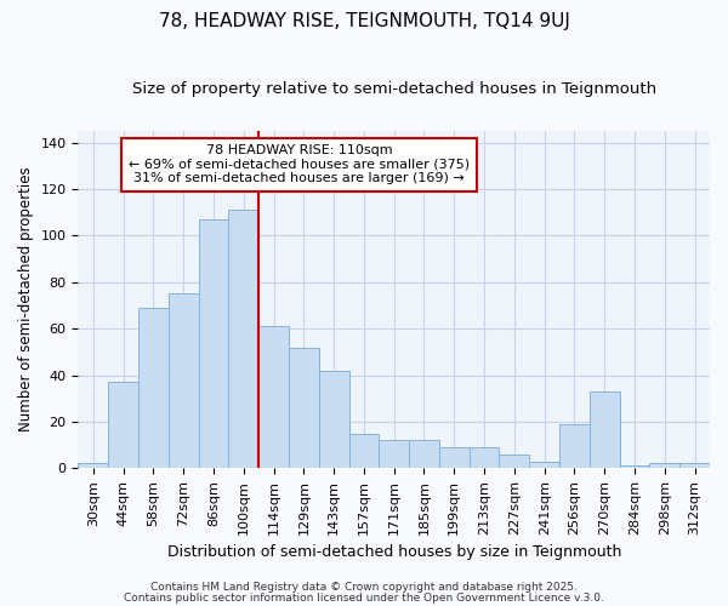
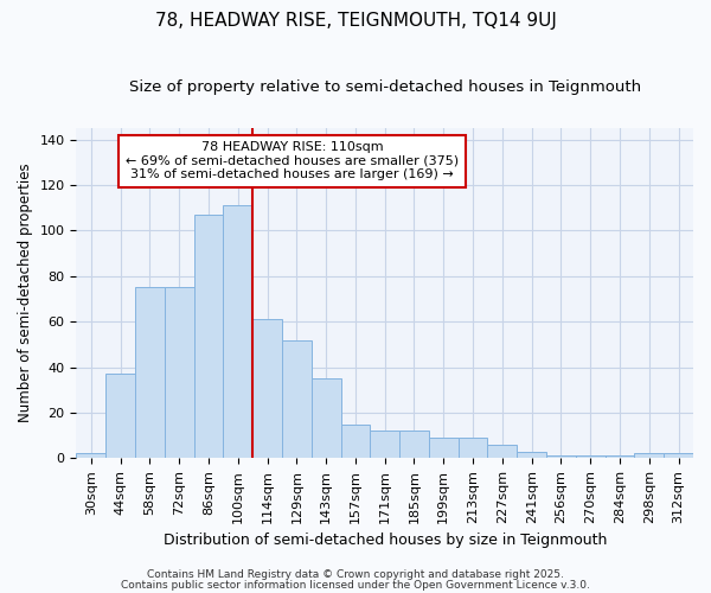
58sqm: 69 -> 75
143sqm: 42 -> 35
256sqm: 19 -> 1
270sqm: 33 -> 1
